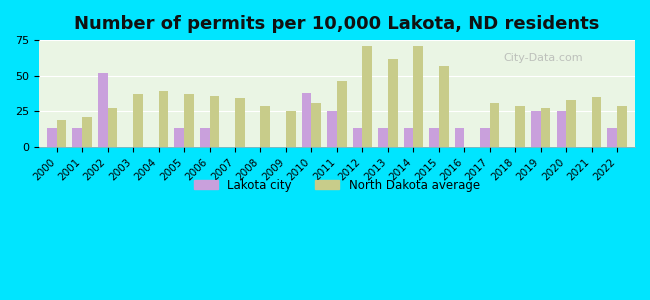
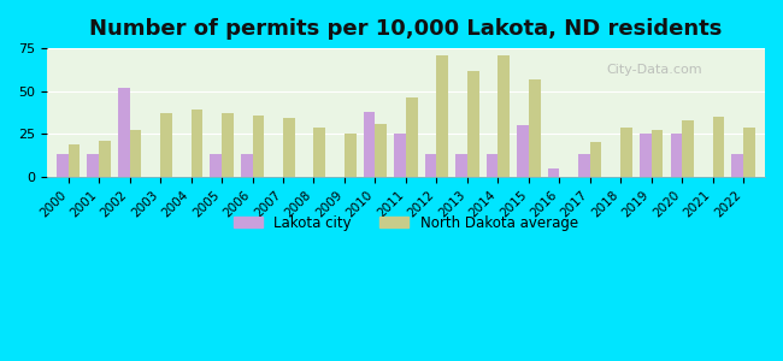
Lakota city/2015: 13 -> 30
Lakota city/2016: 13 -> 5
North Dakota average/2017: 31 -> 20
